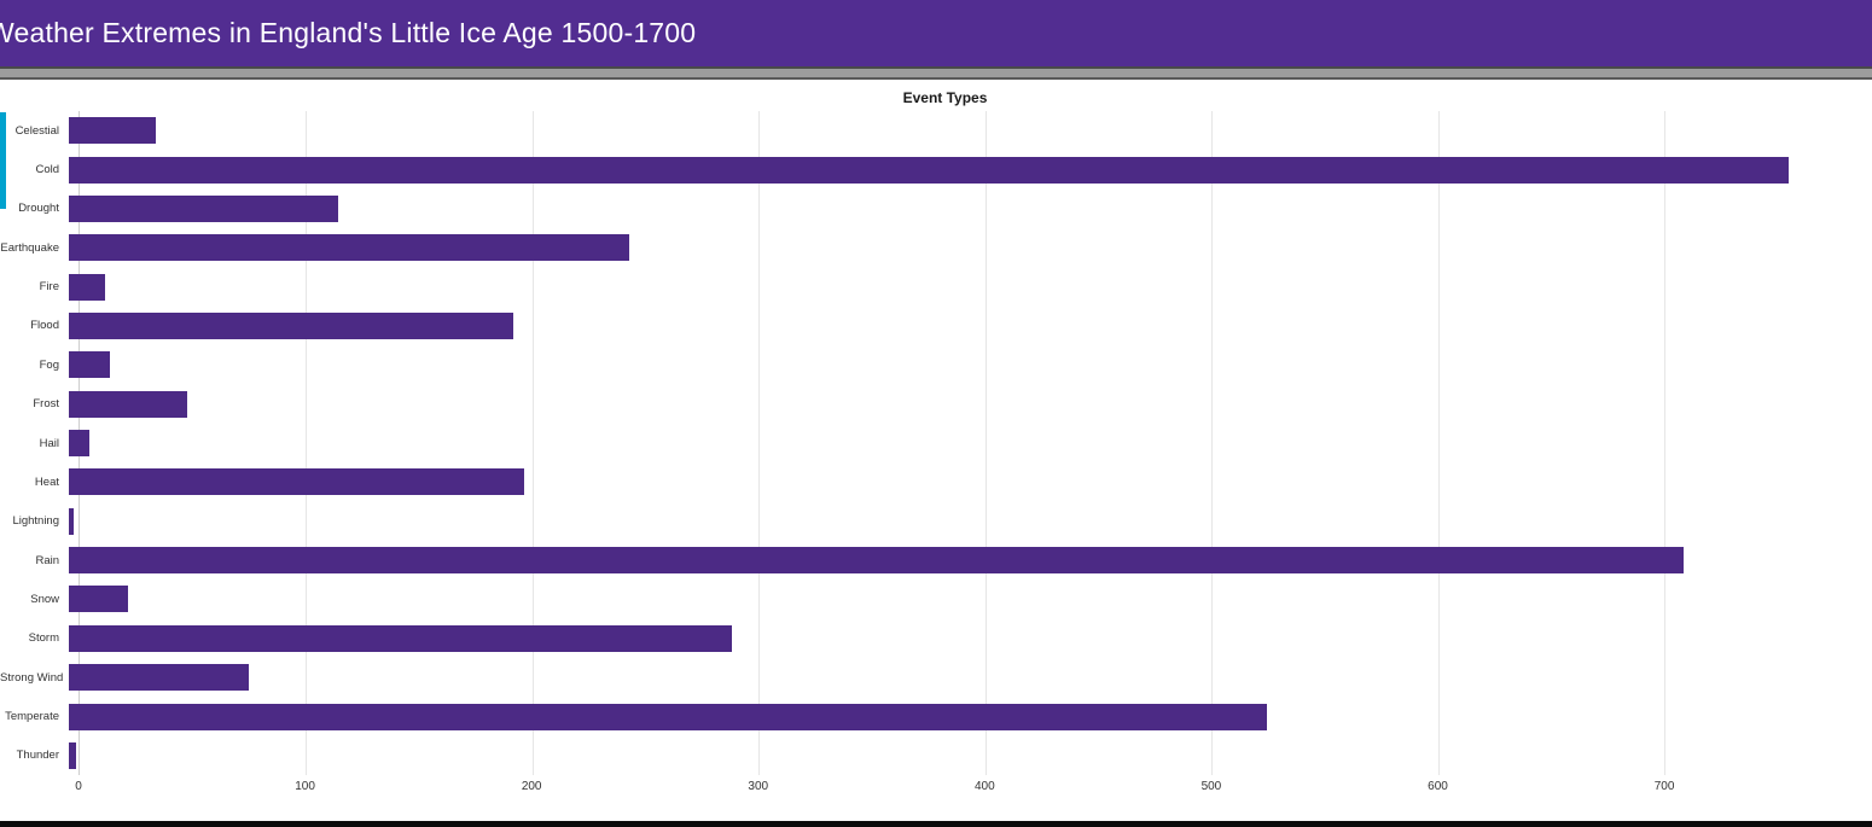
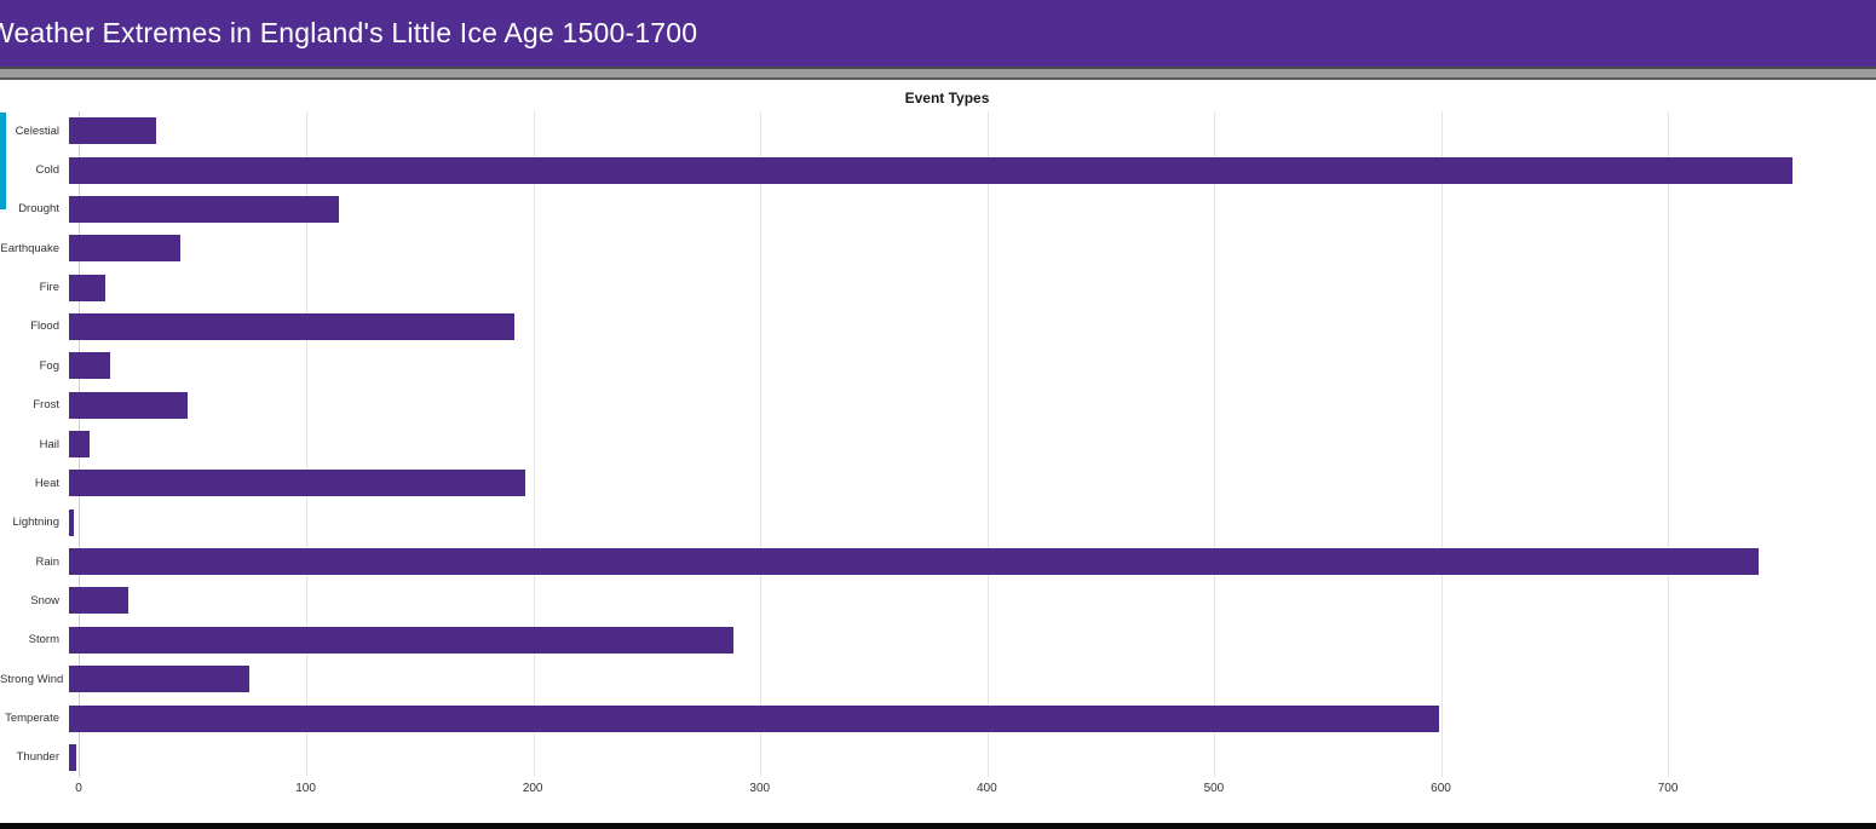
Earthquake: 246 -> 49
Rain: 709 -> 740
Temperate: 526 -> 600
